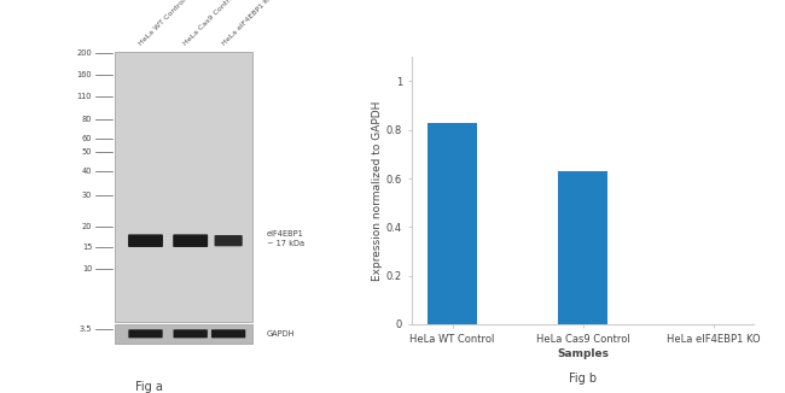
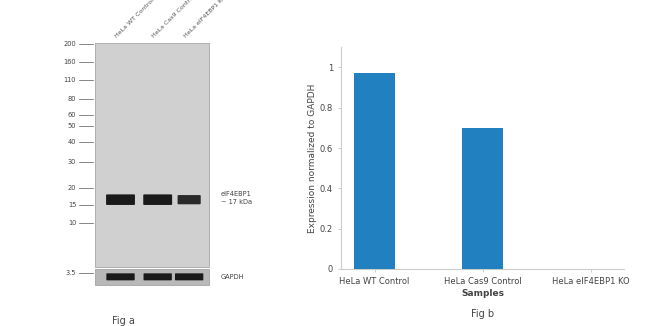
HeLa WT Control: 0.83 -> 0.97
HeLa Cas9 Control: 0.63 -> 0.70
